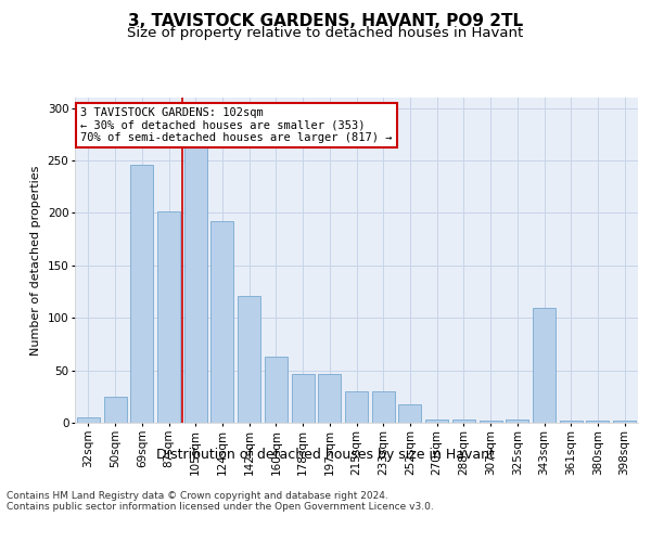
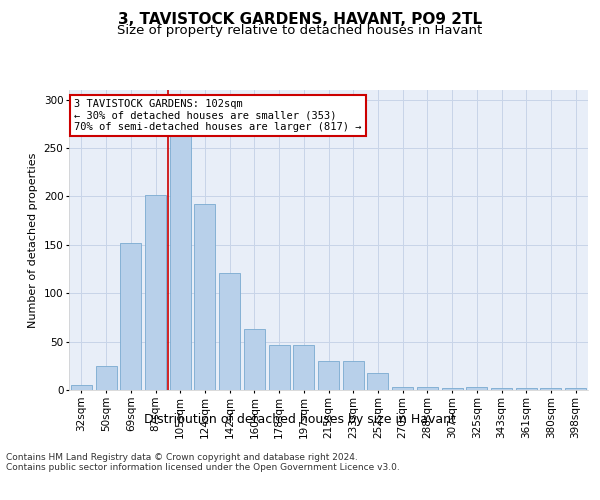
69sqm: 246 -> 152
343sqm: 110 -> 2
